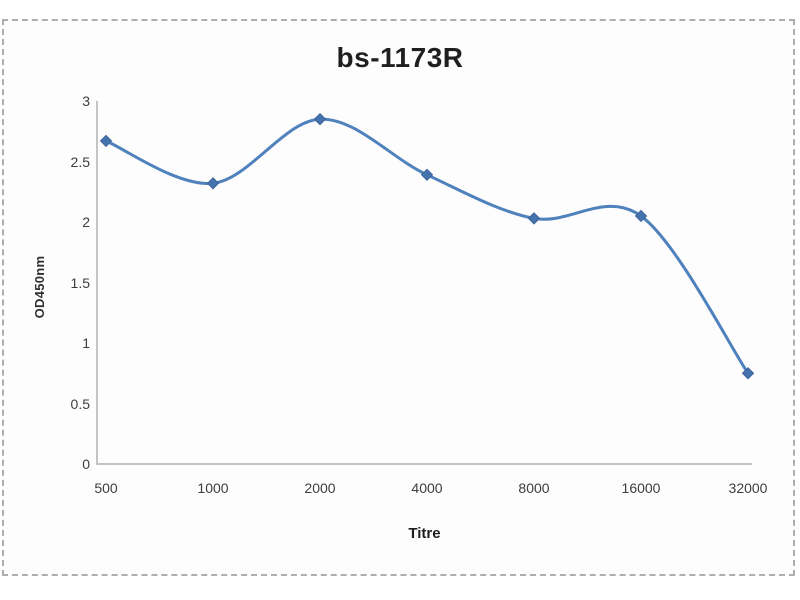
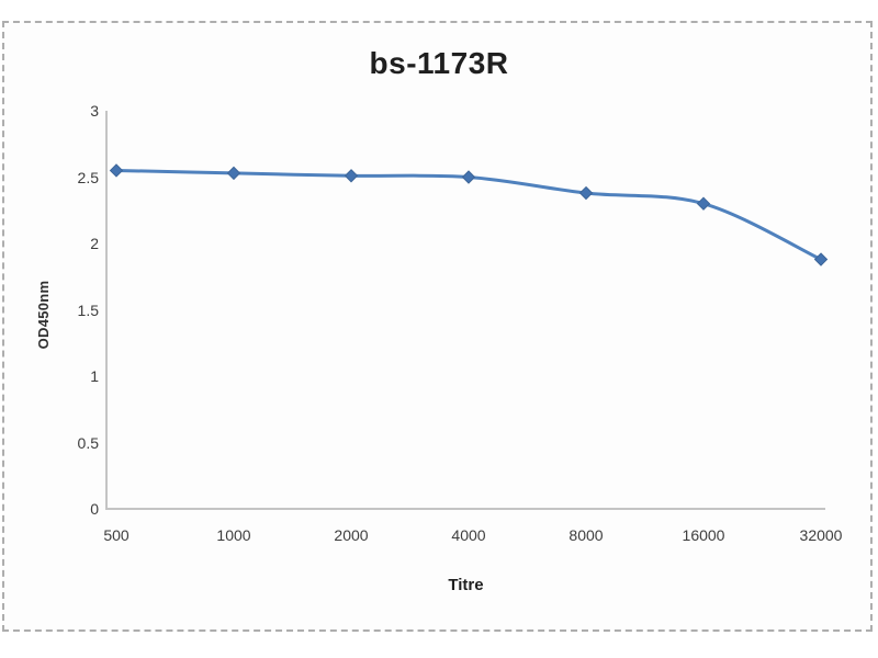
500: 2.67 -> 2.55
1000: 2.32 -> 2.53
2000: 2.85 -> 2.51
4000: 2.39 -> 2.50
8000: 2.03 -> 2.38
16000: 2.05 -> 2.30
32000: 0.75 -> 1.88
